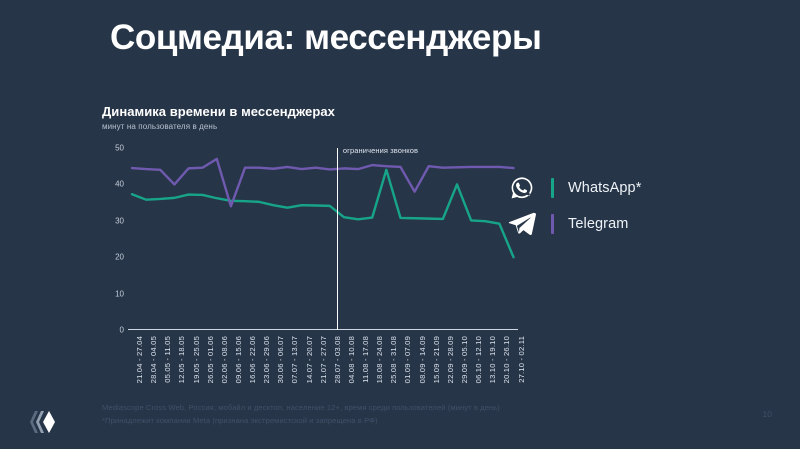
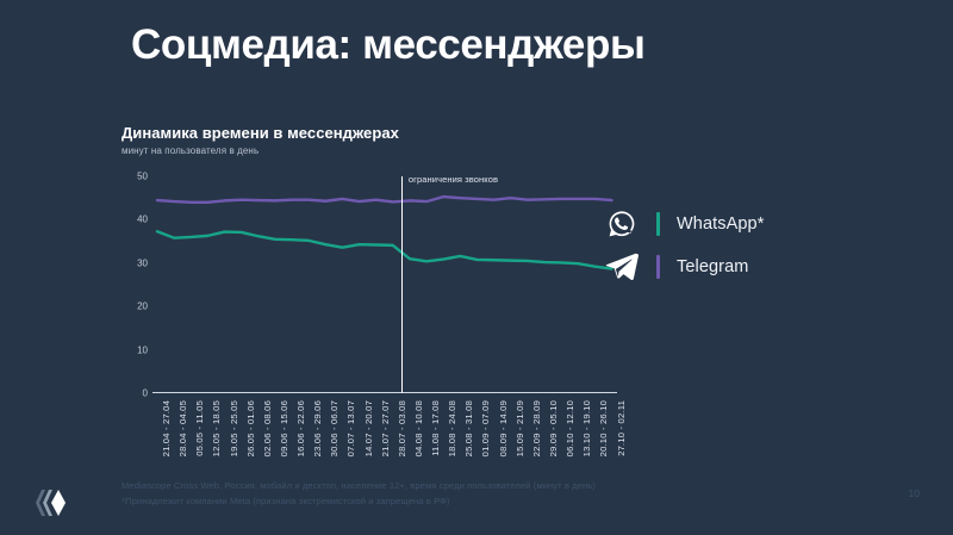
Telegram/12.05 - 18.05: 40 -> 44
Telegram/02.06 - 08.06: 47 -> 44
Telegram/09.06 - 15.06: 34 -> 44
WhatsApp*/25.08 - 31.08: 44 -> 32
Telegram/08.09 - 14.09: 38 -> 45
WhatsApp*/29.09 - 05.10: 40 -> 30
WhatsApp*/27.10 - 02.11: 20 -> 29
